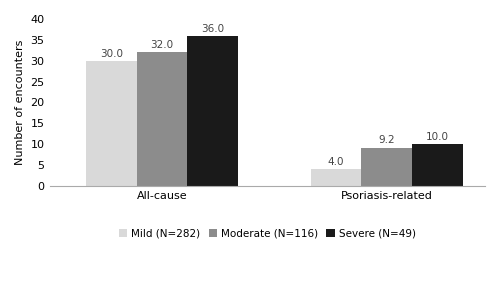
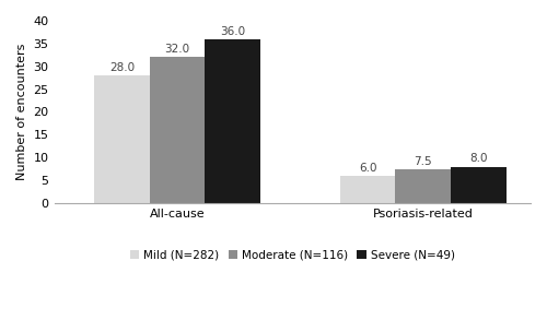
Mild (N=282)/All-cause: 30.0 -> 28.0
Mild (N=282)/Psoriasis-related: 4.0 -> 6.0
Moderate (N=116)/Psoriasis-related: 9.2 -> 7.5
Severe (N=49)/Psoriasis-related: 10.0 -> 8.0
